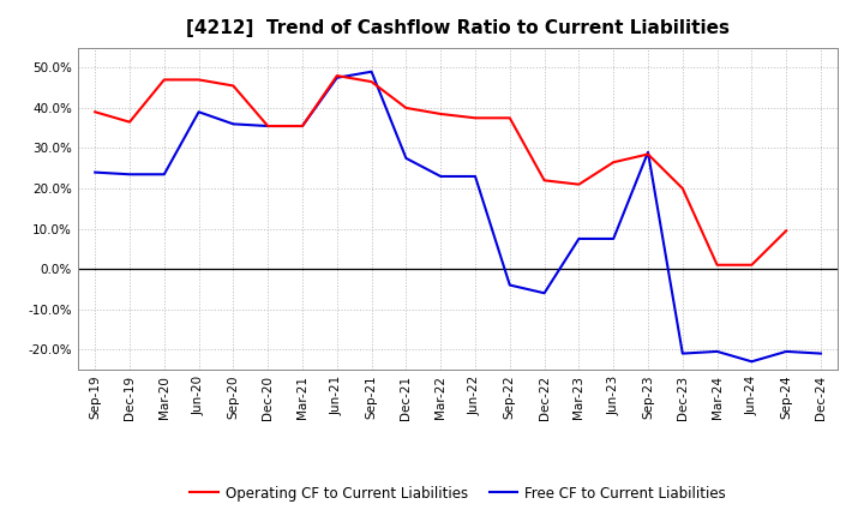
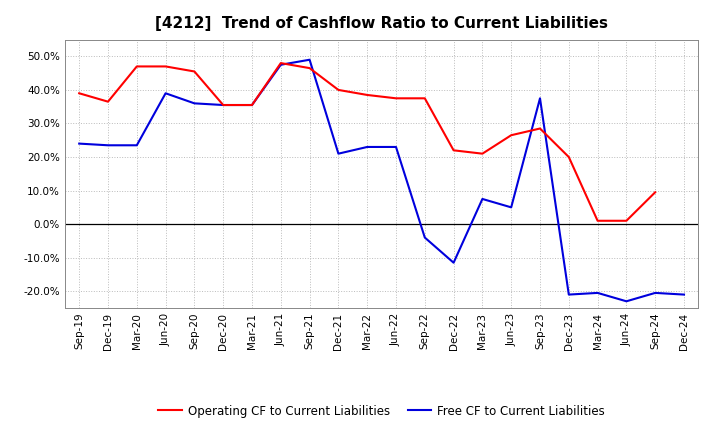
Free CF to Current Liabilities/Dec-21: 27.5% -> 21.0%
Free CF to Current Liabilities/Dec-22: -6.0% -> -11.5%
Free CF to Current Liabilities/Jun-23: 7.5% -> 5.0%
Free CF to Current Liabilities/Sep-23: 29.0% -> 37.5%
